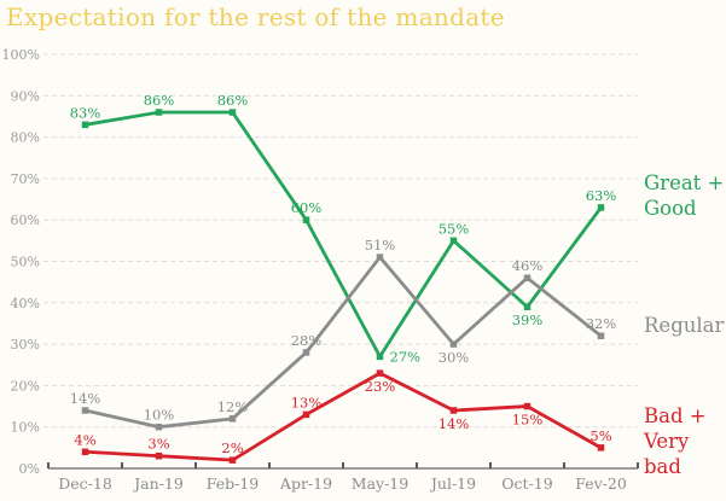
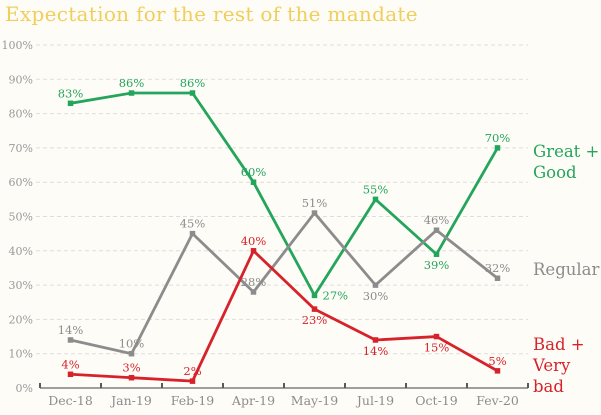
Regular/Feb-19: 12% -> 45%
Bad + Very bad/Apr-19: 13% -> 40%
Great + Good/Fev-20: 63% -> 70%
